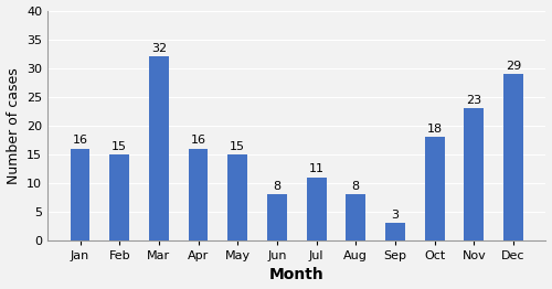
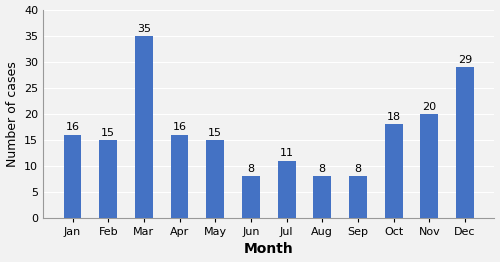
Mar: 32 -> 35
Sep: 3 -> 8
Nov: 23 -> 20
